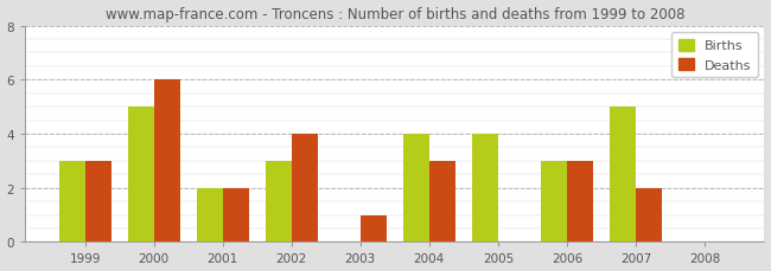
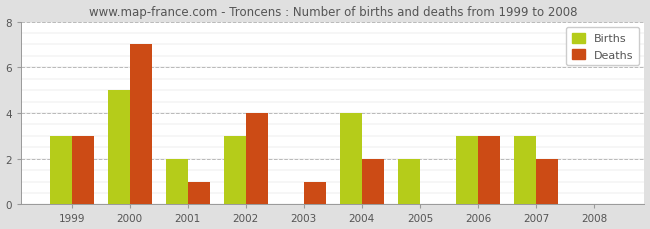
Deaths/2000: 6 -> 7
Deaths/2001: 2 -> 1
Deaths/2004: 3 -> 2
Births/2005: 4 -> 2
Births/2007: 5 -> 3
